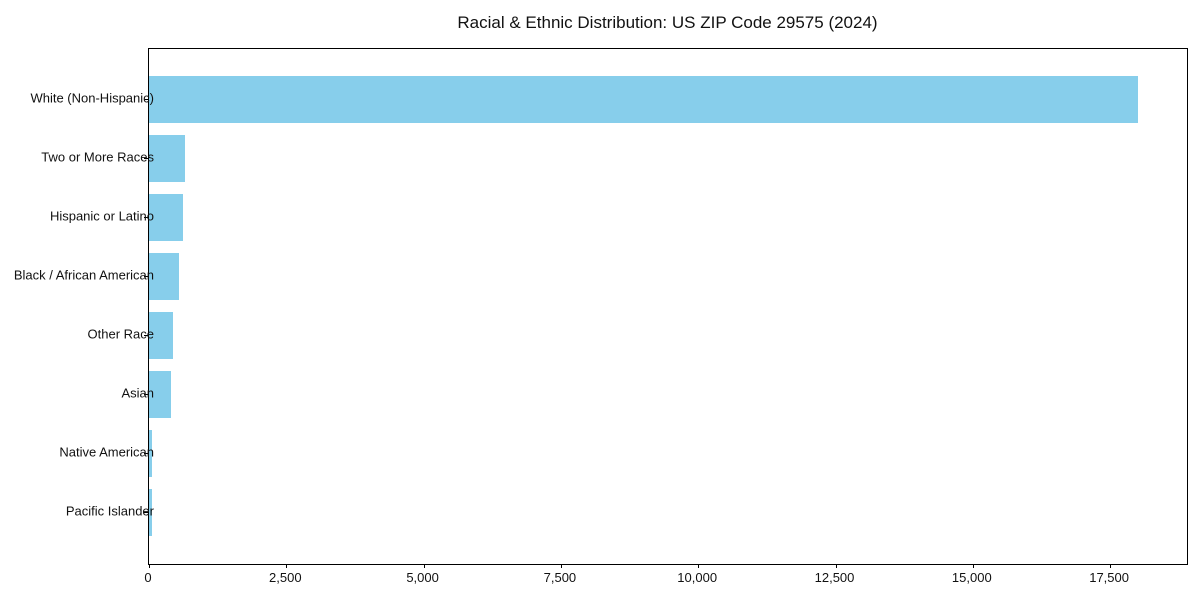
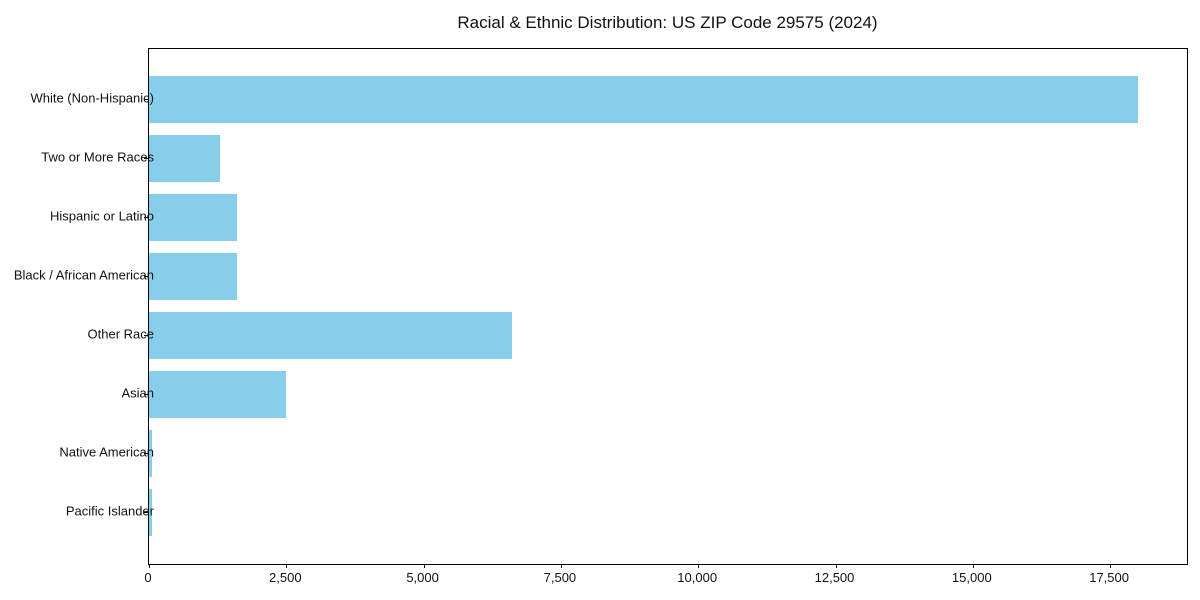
Two or More Races: 600 -> 1300
Hispanic or Latino: 600 -> 1600
Black / African American: 600 -> 1600
Other Race: 400 -> 6600
Asian: 400 -> 2500
